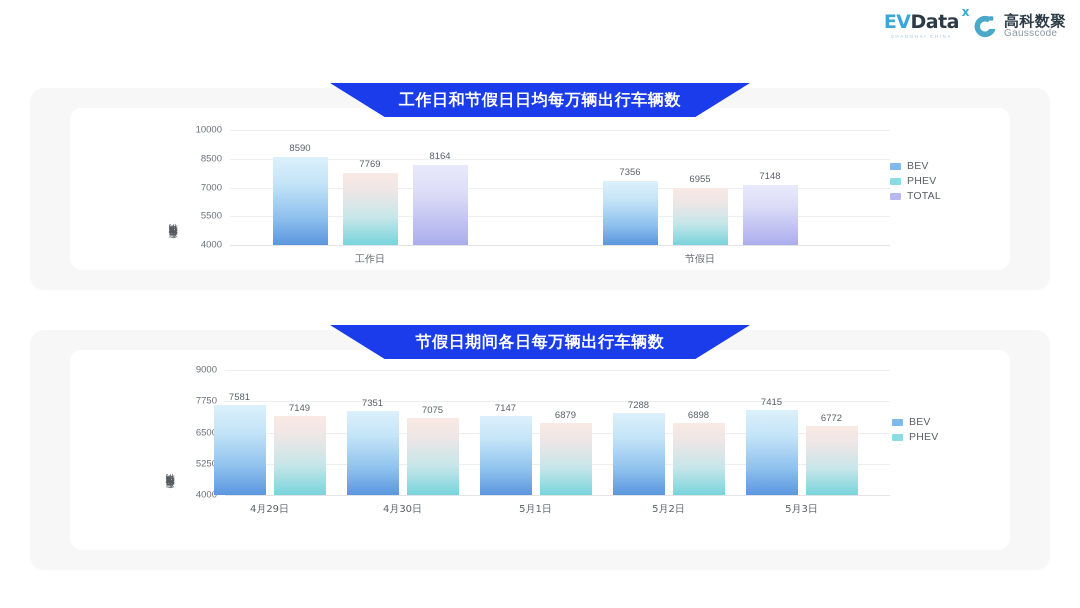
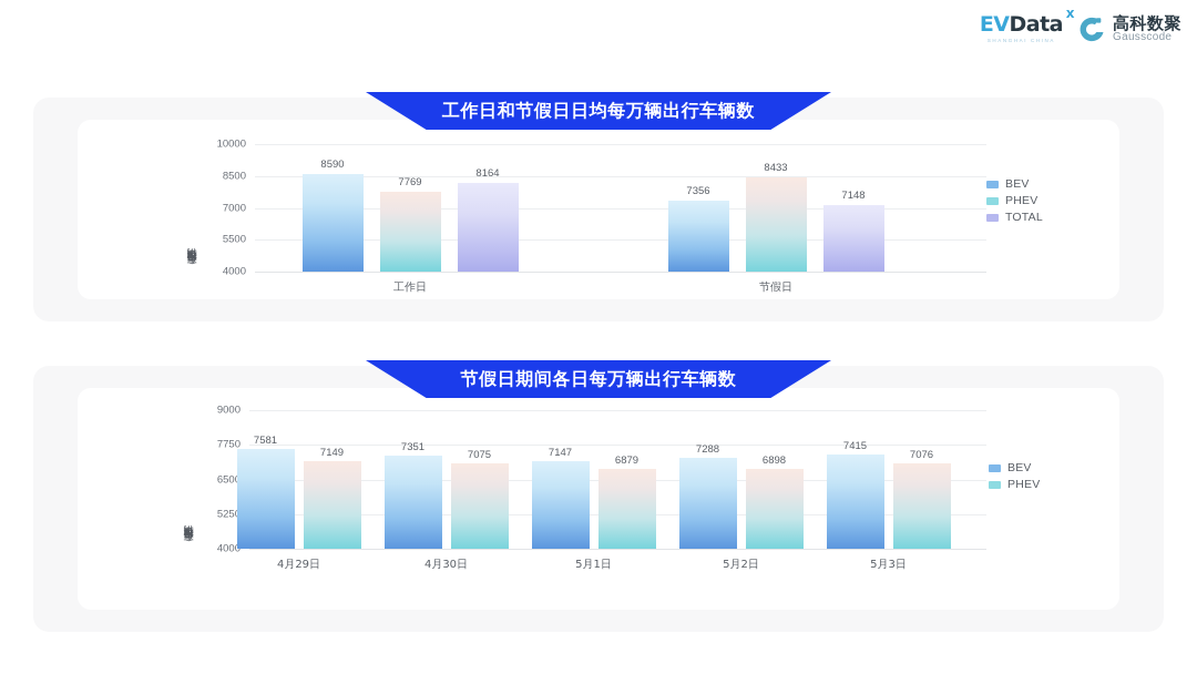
工作日和节假日日均每万辆出行车辆数/PHEV/节假日: 6955 -> 8433
节假日期间各日每万辆出行车辆数/PHEV/5月3日: 6772 -> 7076
